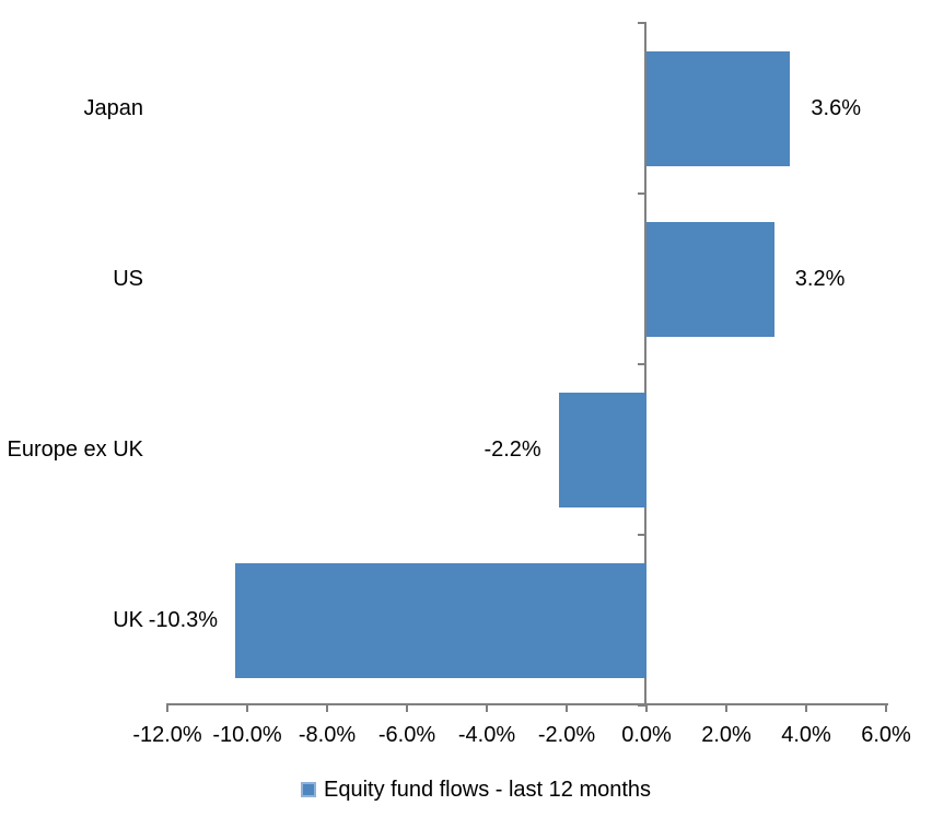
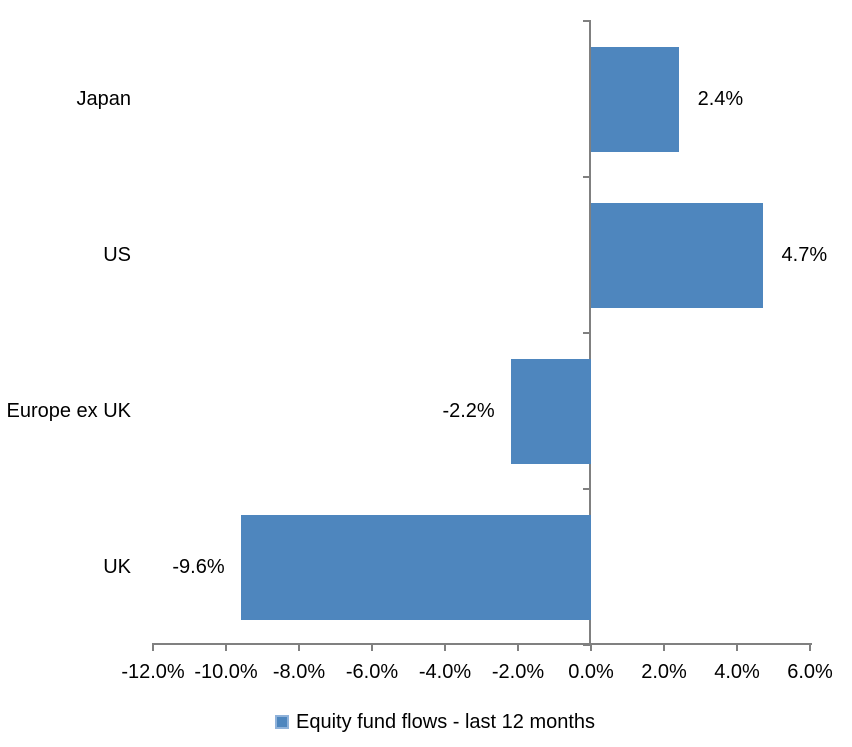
Japan: 3.6% -> 2.4%
US: 3.2% -> 4.7%
UK: -10.3% -> -9.6%
